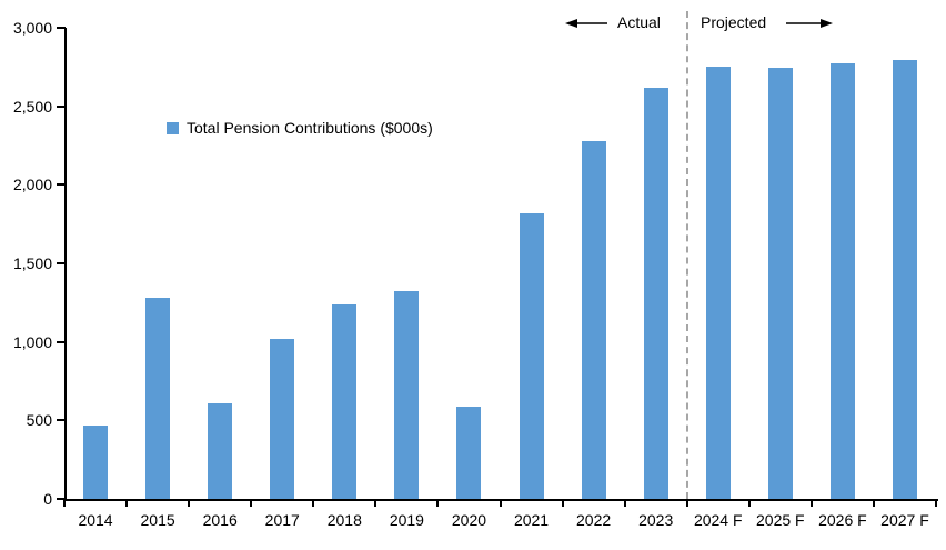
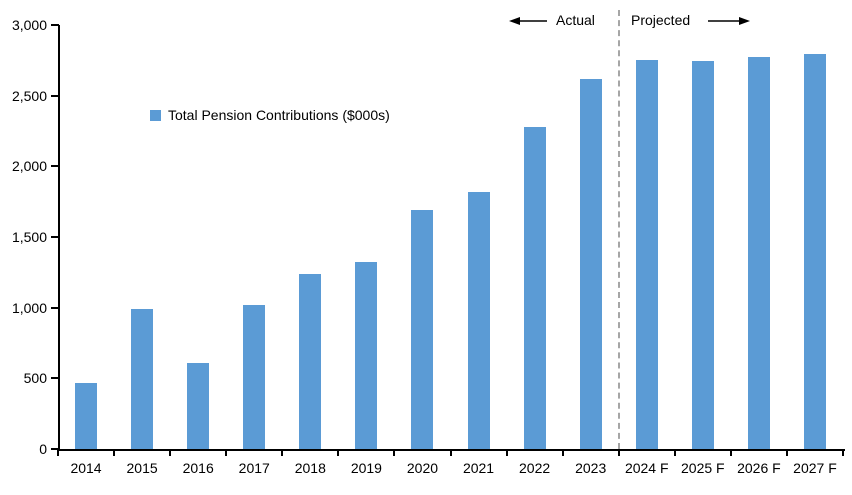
2015: 1280 -> 990
2020: 590 -> 1690
